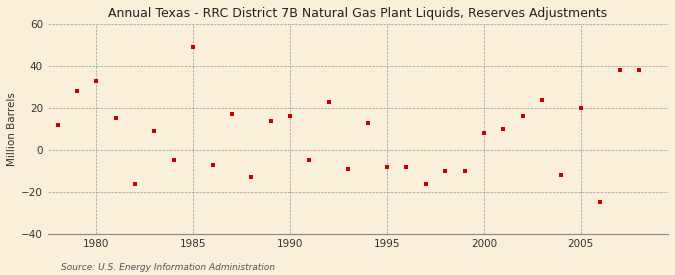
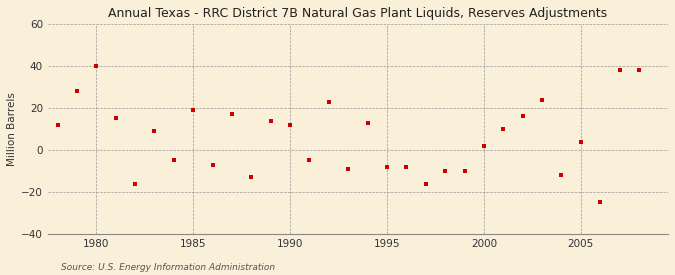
1980: 33 -> 40
1985: 49 -> 19
1990: 16 -> 12
2000: 8 -> 2
2005: 20 -> 4
